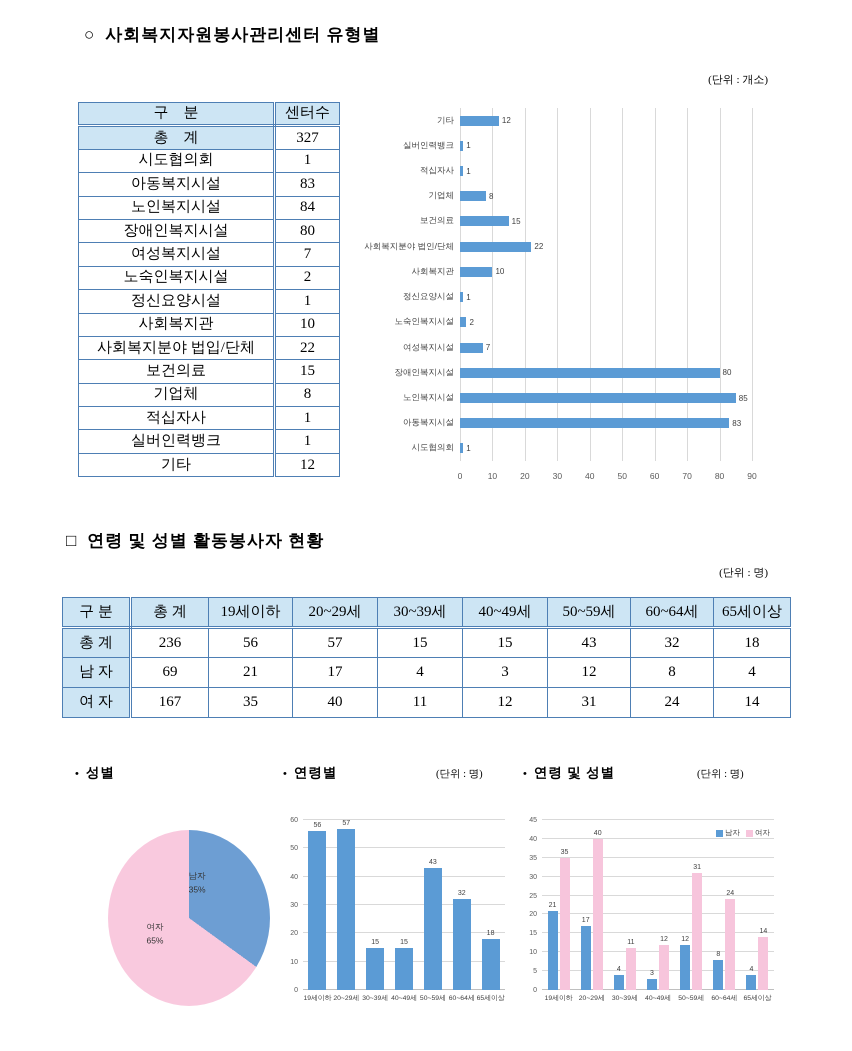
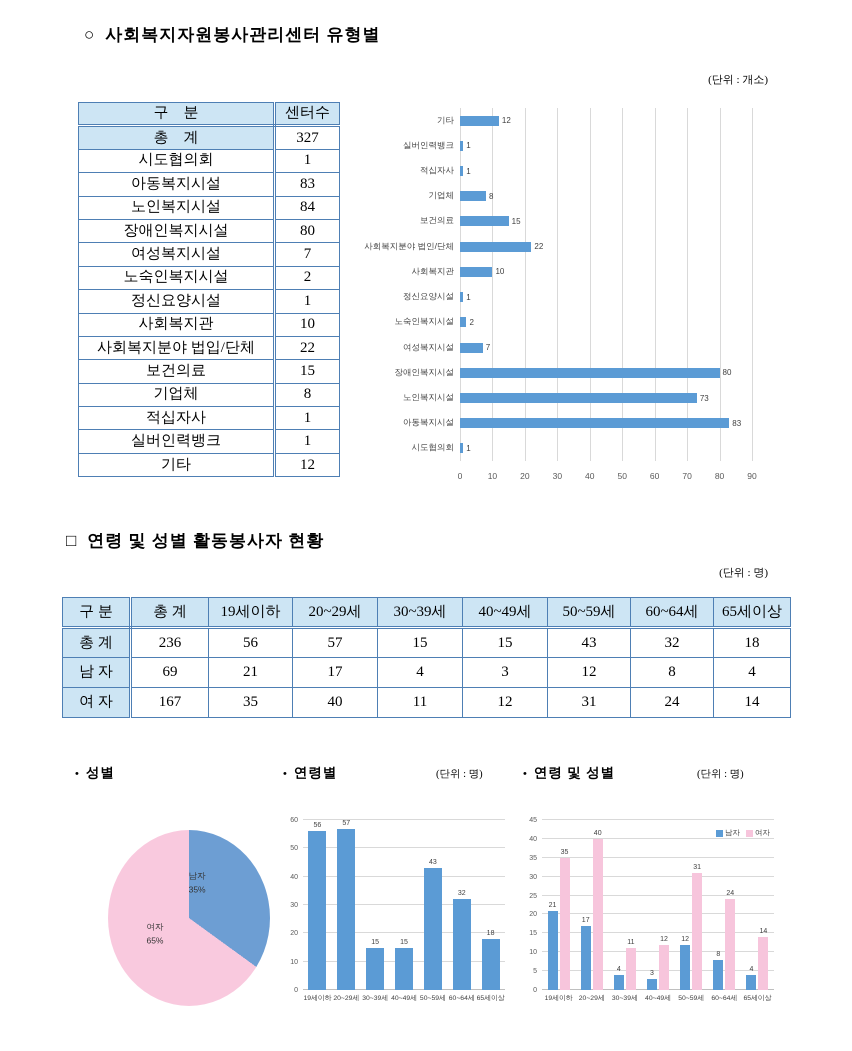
사회복지자원봉사관리센터 유형별/노인복지시설: 85 -> 73
